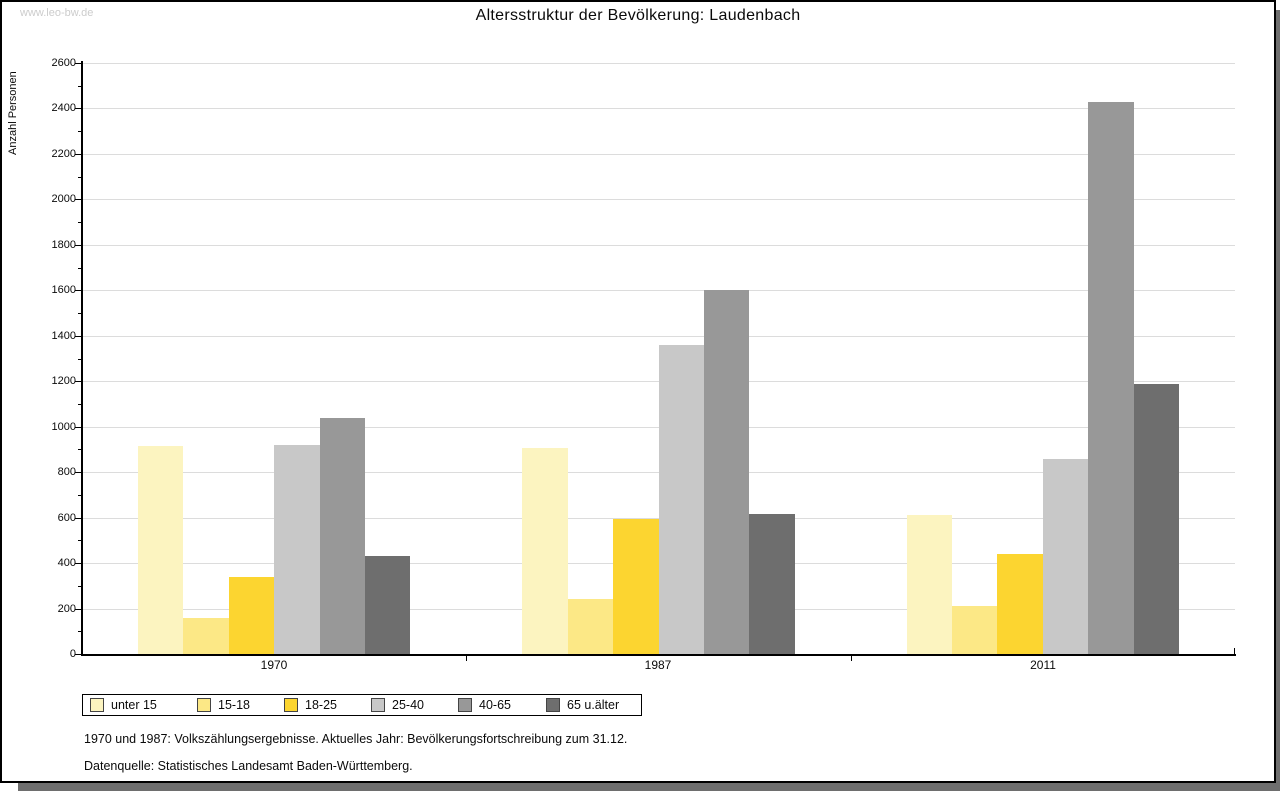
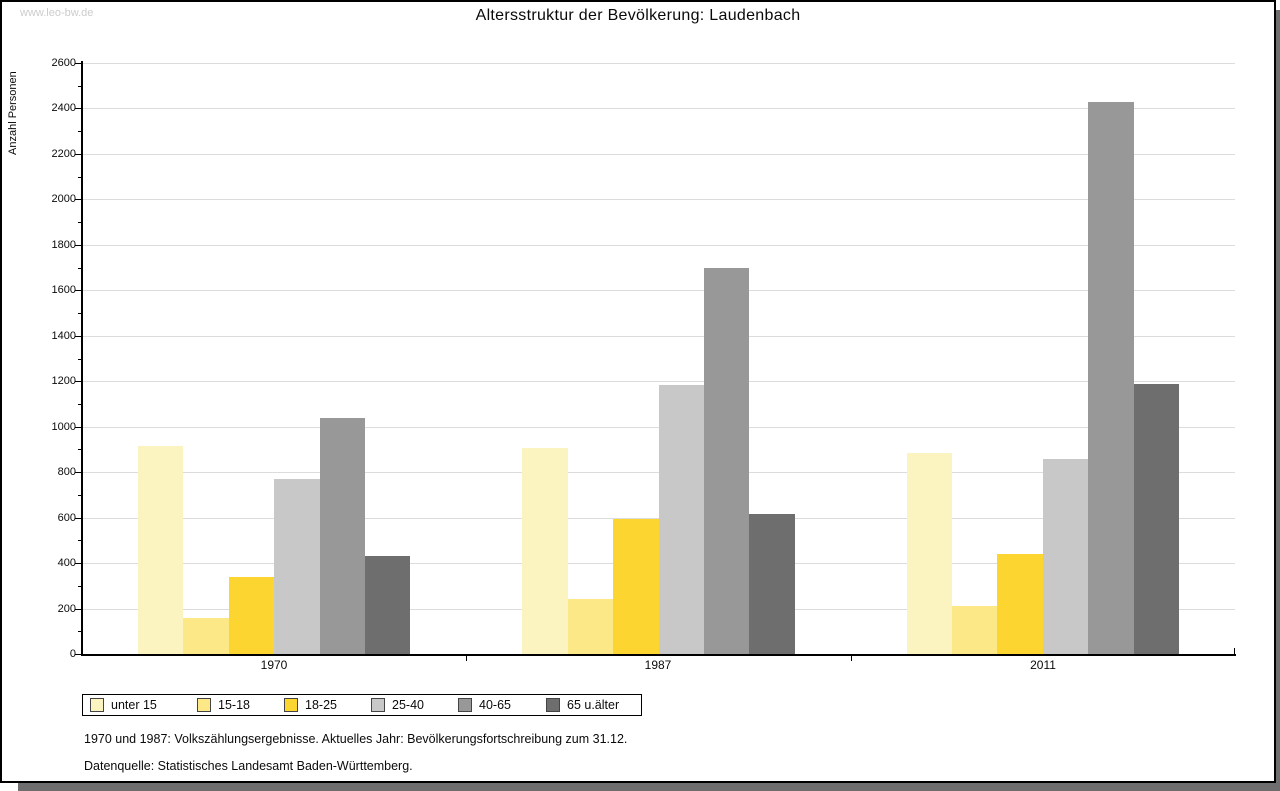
25-40/1970: 920 -> 770
25-40/1987: 1360 -> 1180
40-65/1987: 1600 -> 1700
unter 15/2011: 610 -> 880
